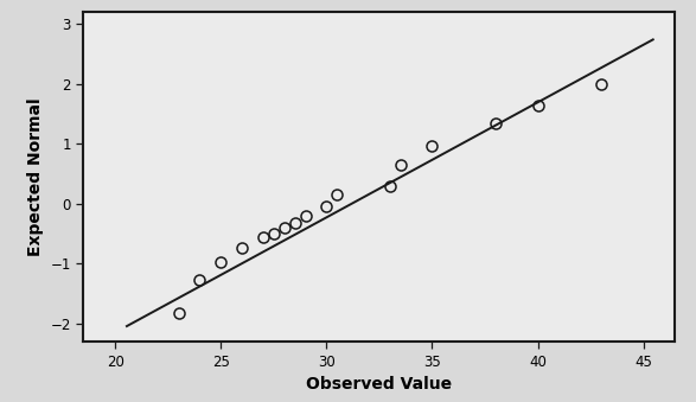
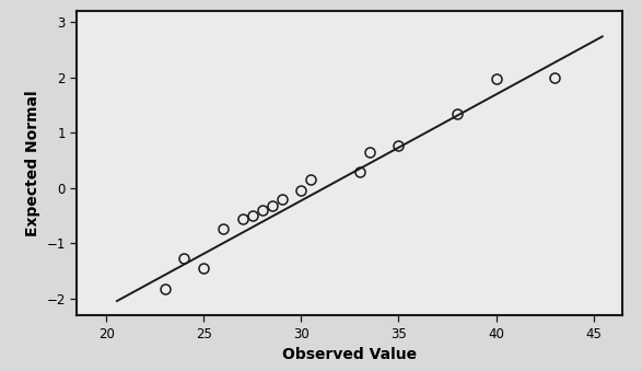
25: -0.97 -> -1.44
35: 0.97 -> 0.76
40: 1.65 -> 1.98
